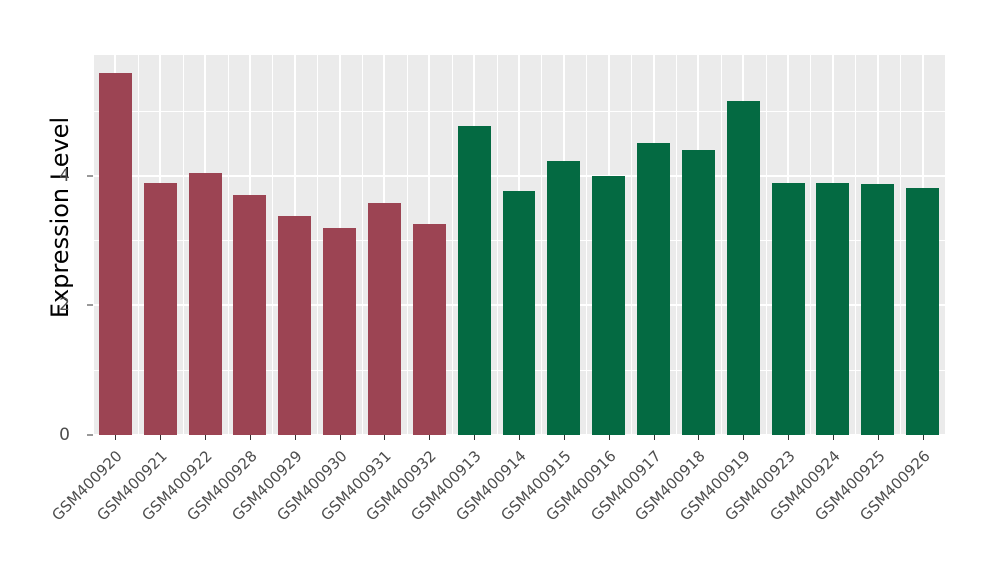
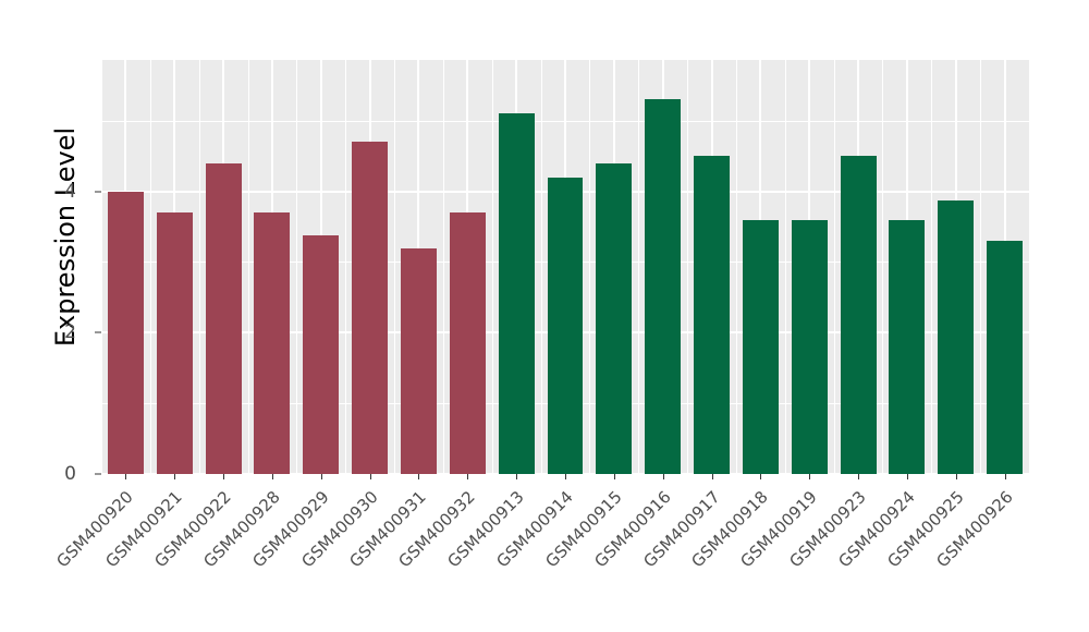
GSM400920: 5.6 -> 4.0
GSM400921: 3.9 -> 3.7
GSM400922: 4.0 -> 4.4
GSM400930: 3.2 -> 4.7
GSM400931: 3.6 -> 3.2
GSM400932: 3.2 -> 3.7
GSM400913: 4.8 -> 5.1
GSM400914: 3.8 -> 4.2
GSM400915: 4.2 -> 4.4
GSM400916: 4.0 -> 5.3
GSM400918: 4.4 -> 3.6
GSM400919: 5.2 -> 3.6
GSM400923: 3.9 -> 4.5
GSM400924: 3.9 -> 3.6
GSM400926: 3.8 -> 3.3
